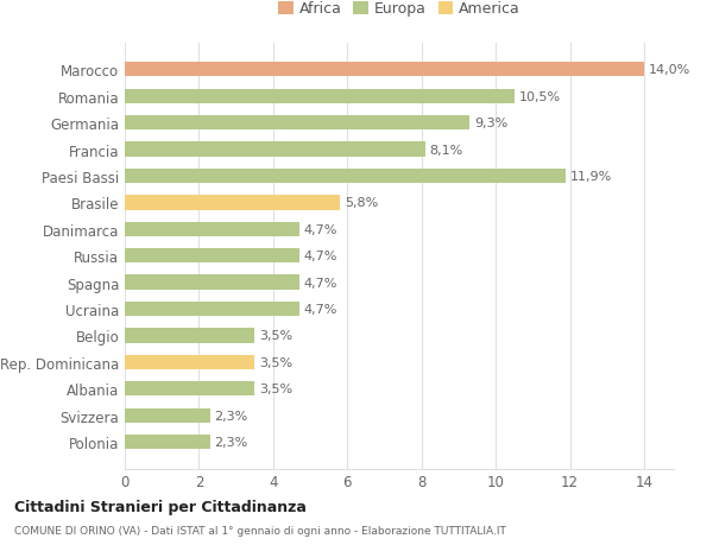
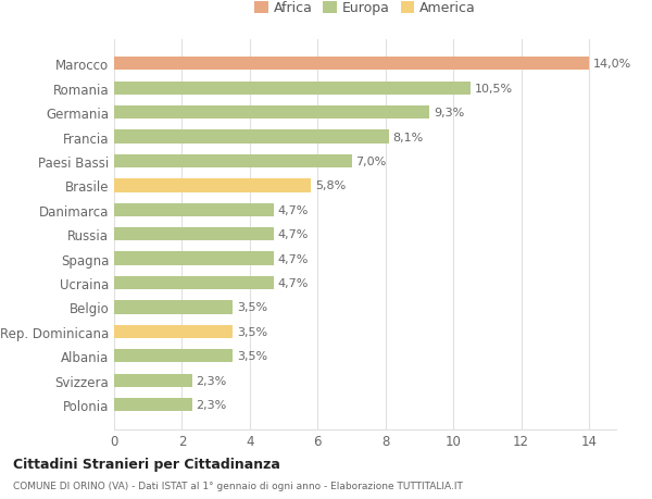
Paesi Bassi: 11,9% -> 7,0%
